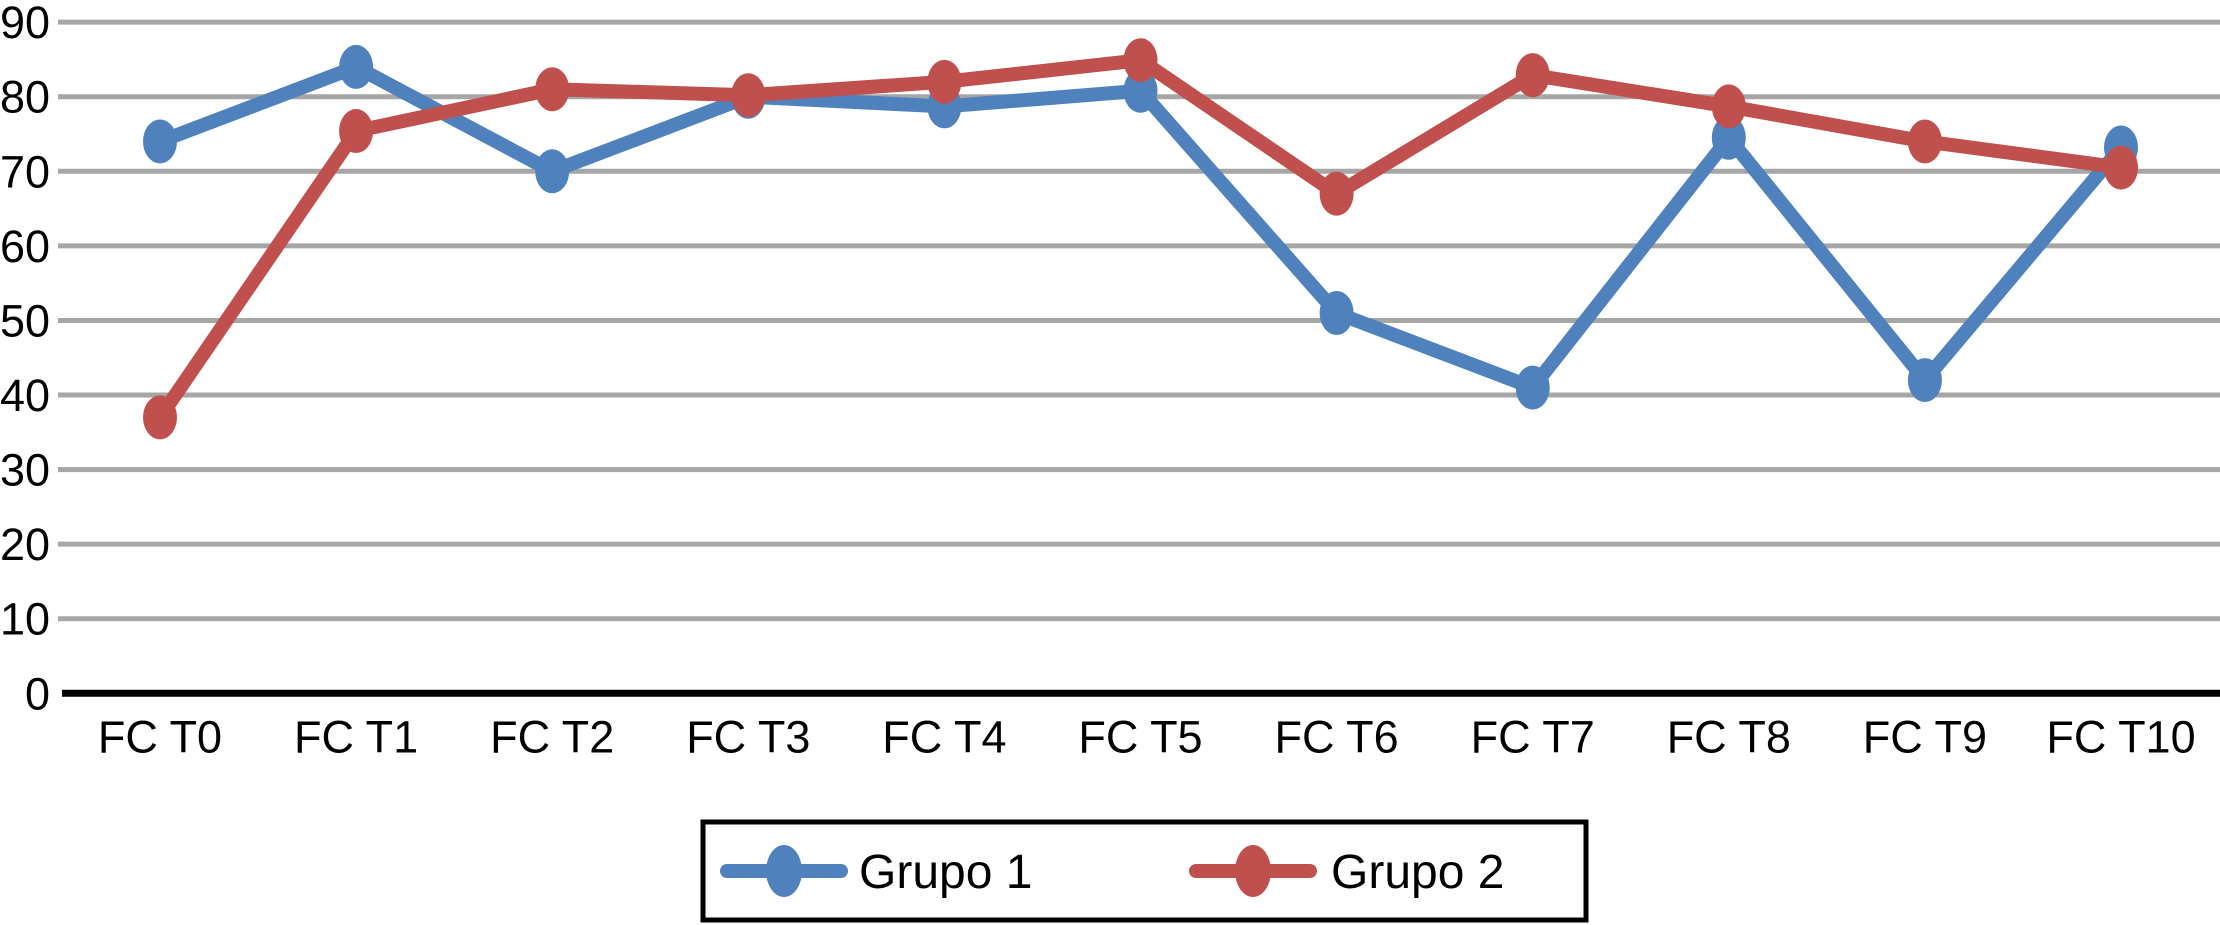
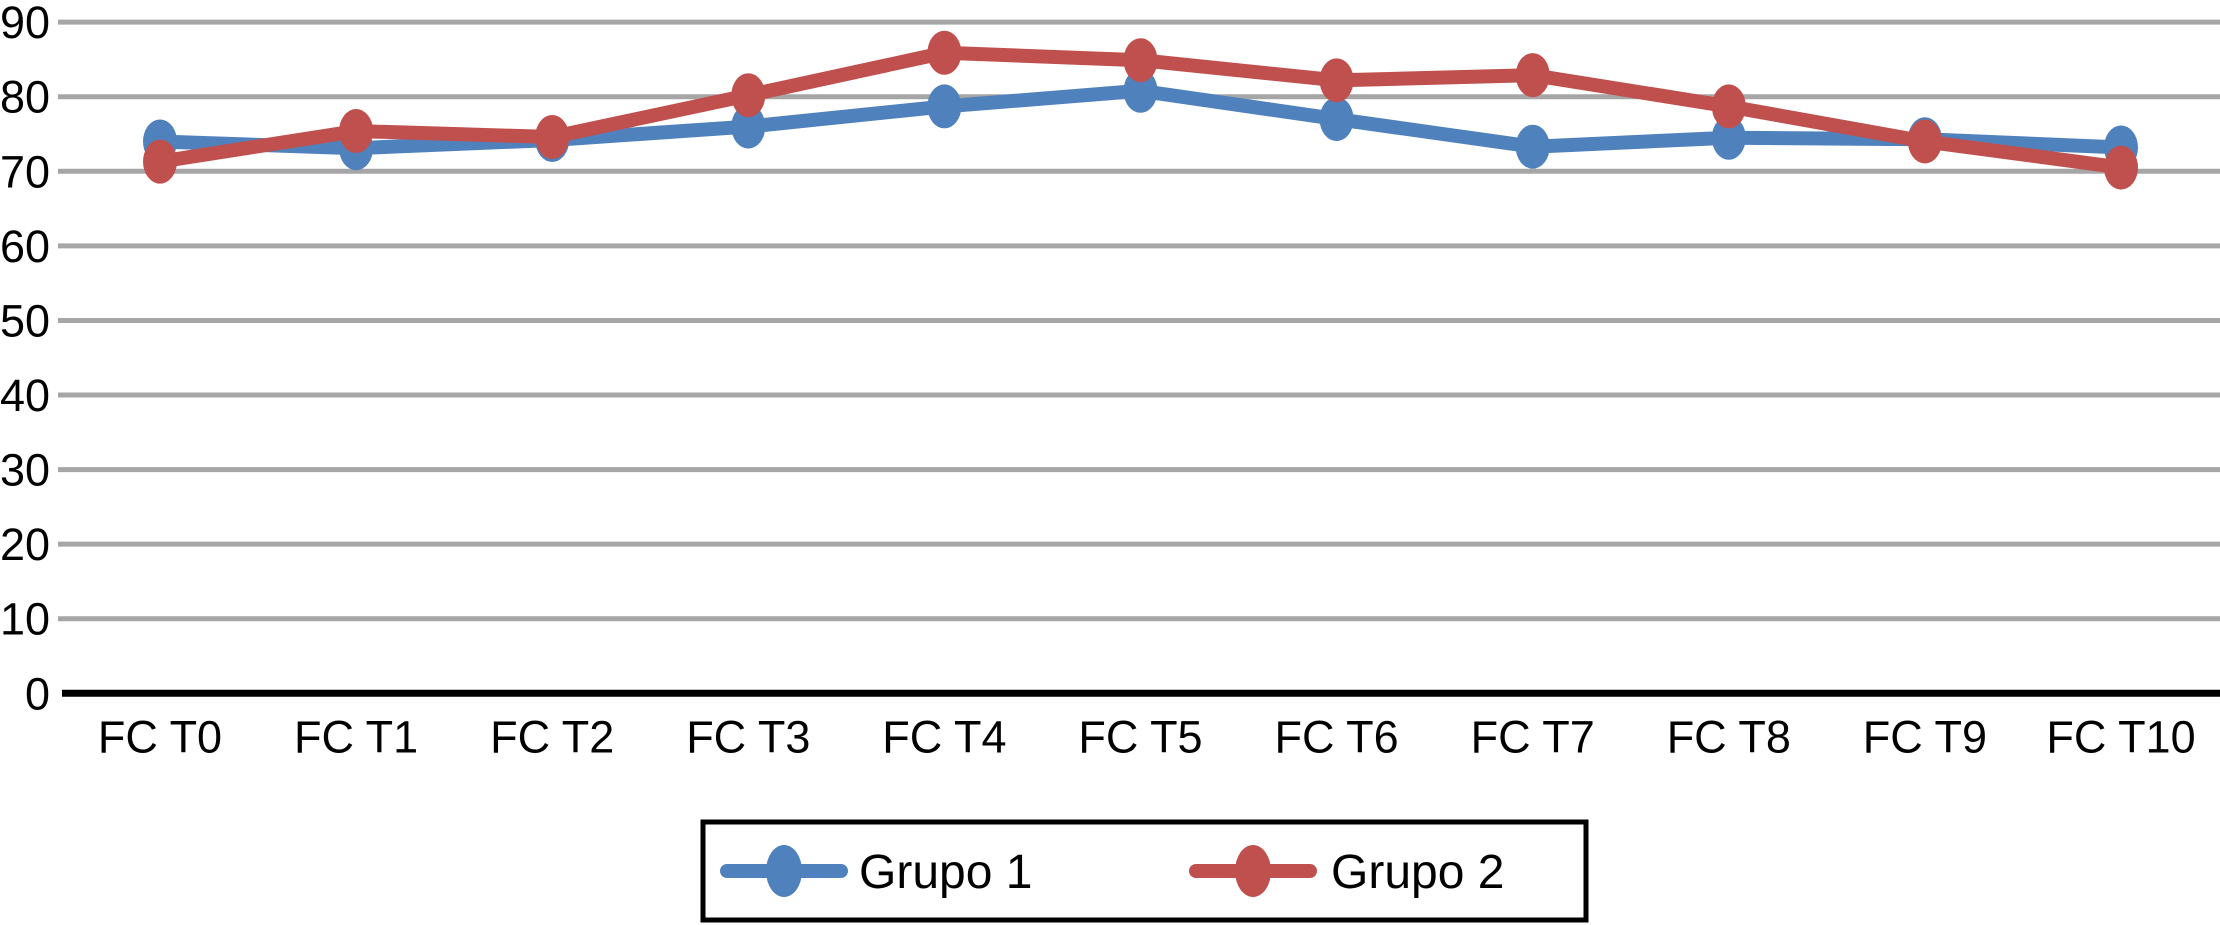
Grupo 2/FC T0: 37 -> 71
Grupo 1/FC T1: 84 -> 73
Grupo 1/FC T2: 70 -> 74
Grupo 2/FC T2: 81 -> 75
Grupo 1/FC T3: 80 -> 76
Grupo 2/FC T4: 82 -> 86
Grupo 1/FC T6: 51 -> 77
Grupo 2/FC T6: 67 -> 82
Grupo 1/FC T7: 41 -> 73
Grupo 1/FC T9: 42 -> 74
